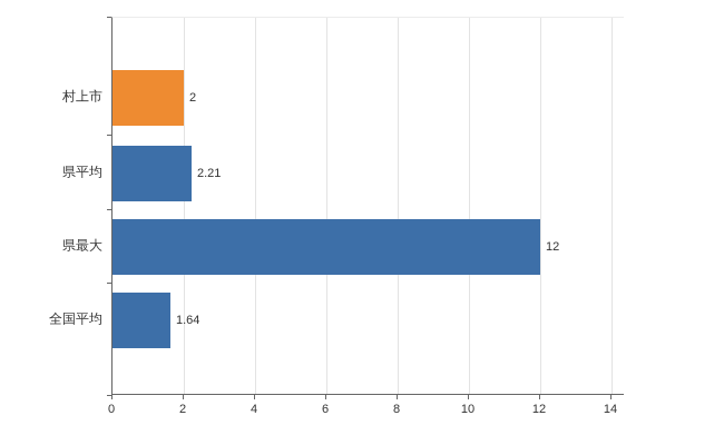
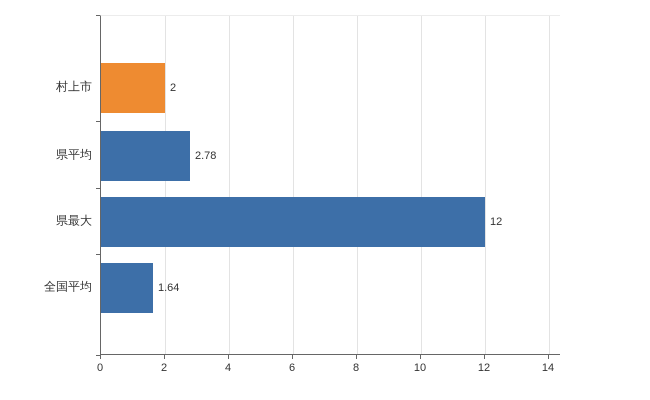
県平均: 2.21 -> 2.78
